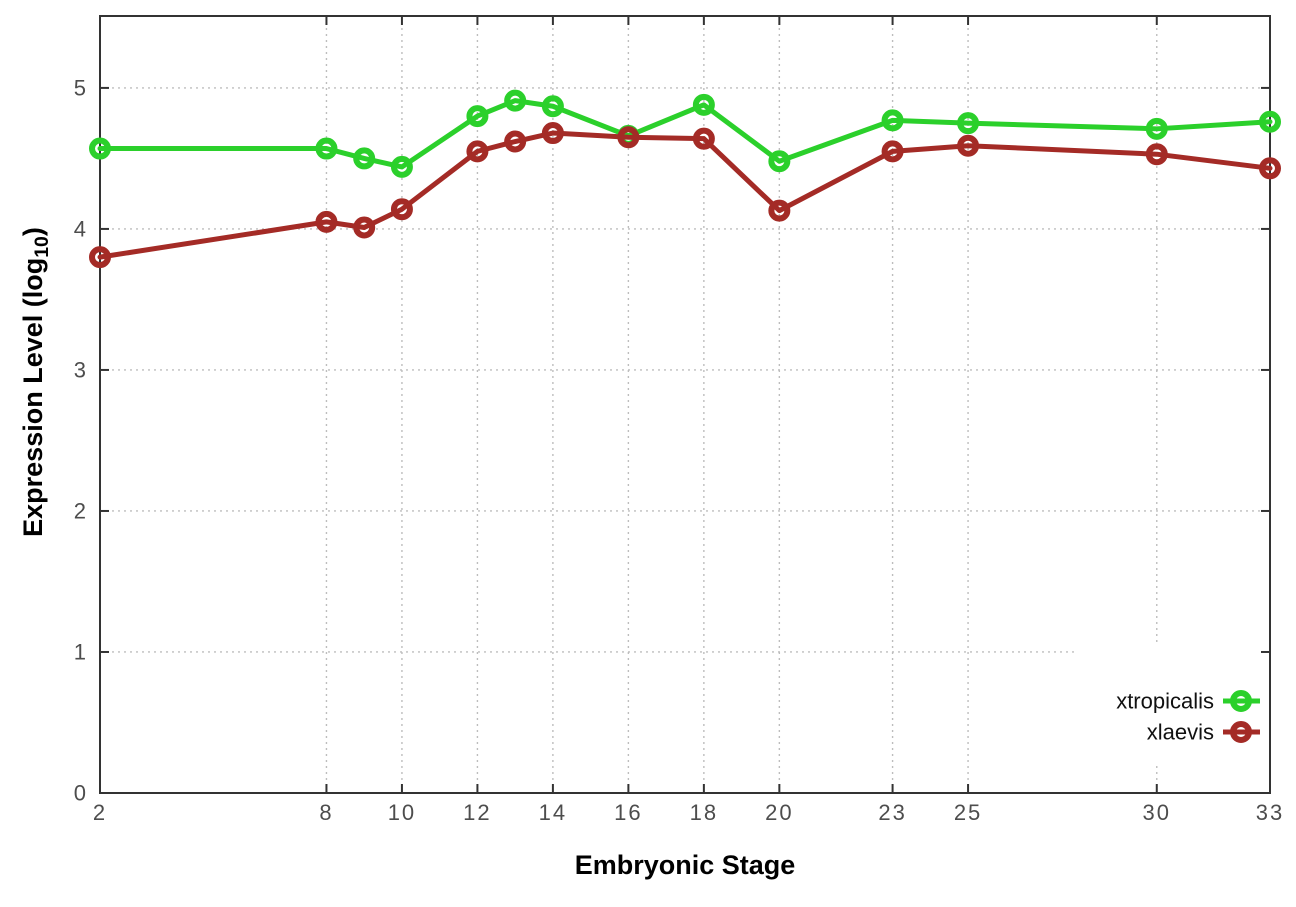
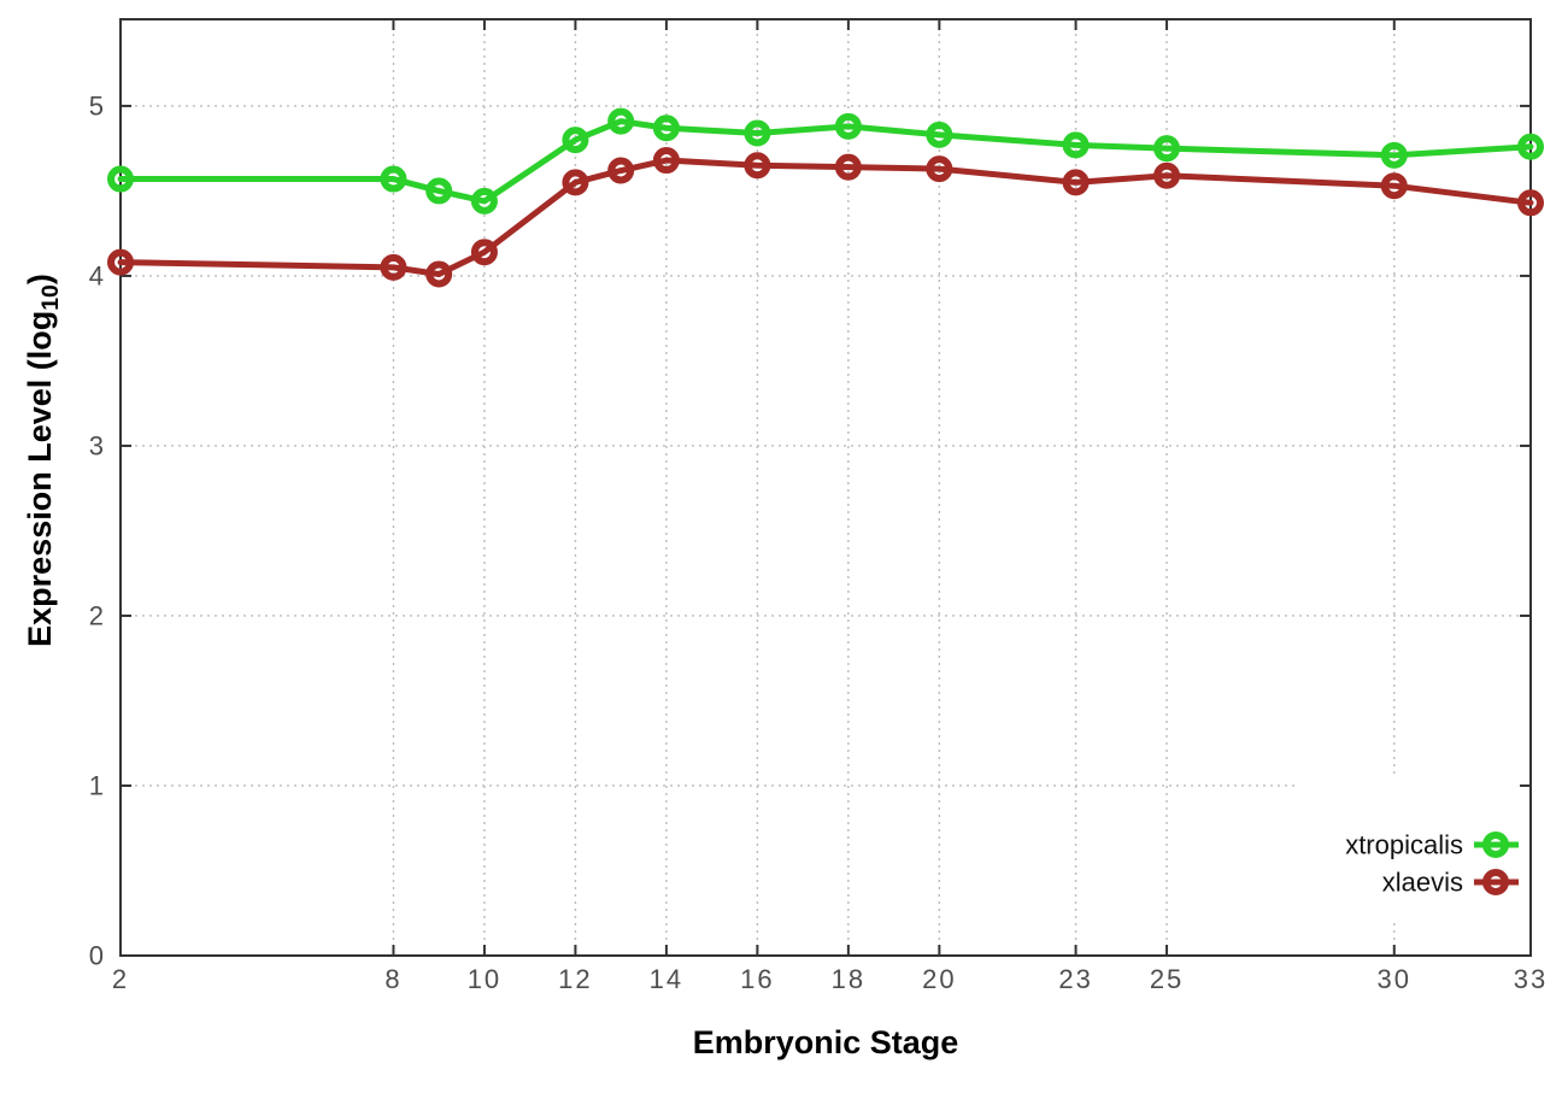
xlaevis/2: 3.80 -> 4.08
xtropicalis/16: 4.66 -> 4.84
xtropicalis/20: 4.48 -> 4.83
xlaevis/20: 4.13 -> 4.63
